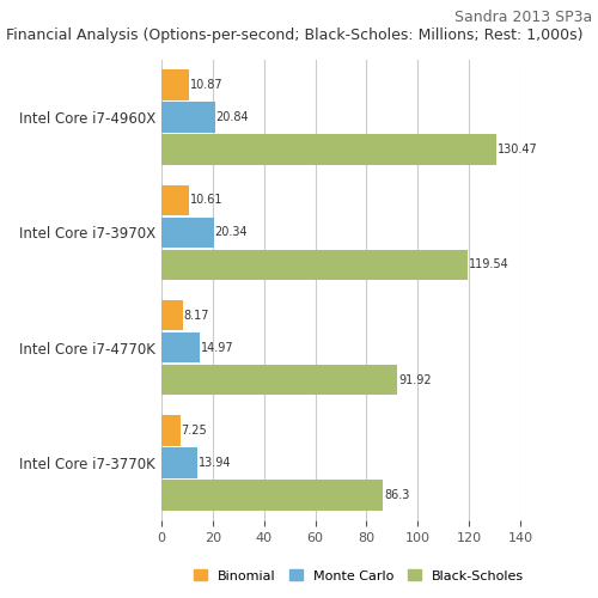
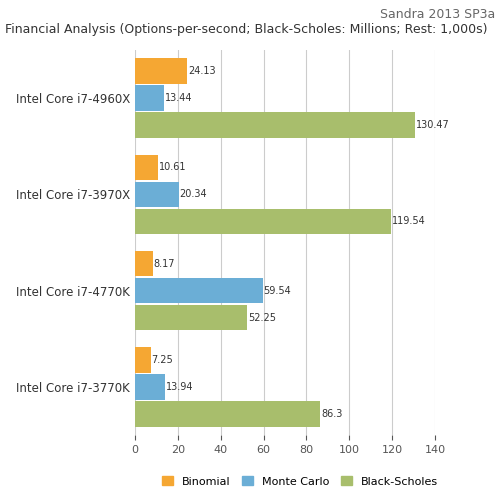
Binomial/Intel Core i7-4960X: 10.87 -> 24.13
Monte Carlo/Intel Core i7-4960X: 20.84 -> 13.44
Monte Carlo/Intel Core i7-4770K: 14.97 -> 59.54
Black-Scholes/Intel Core i7-4770K: 91.92 -> 52.25
